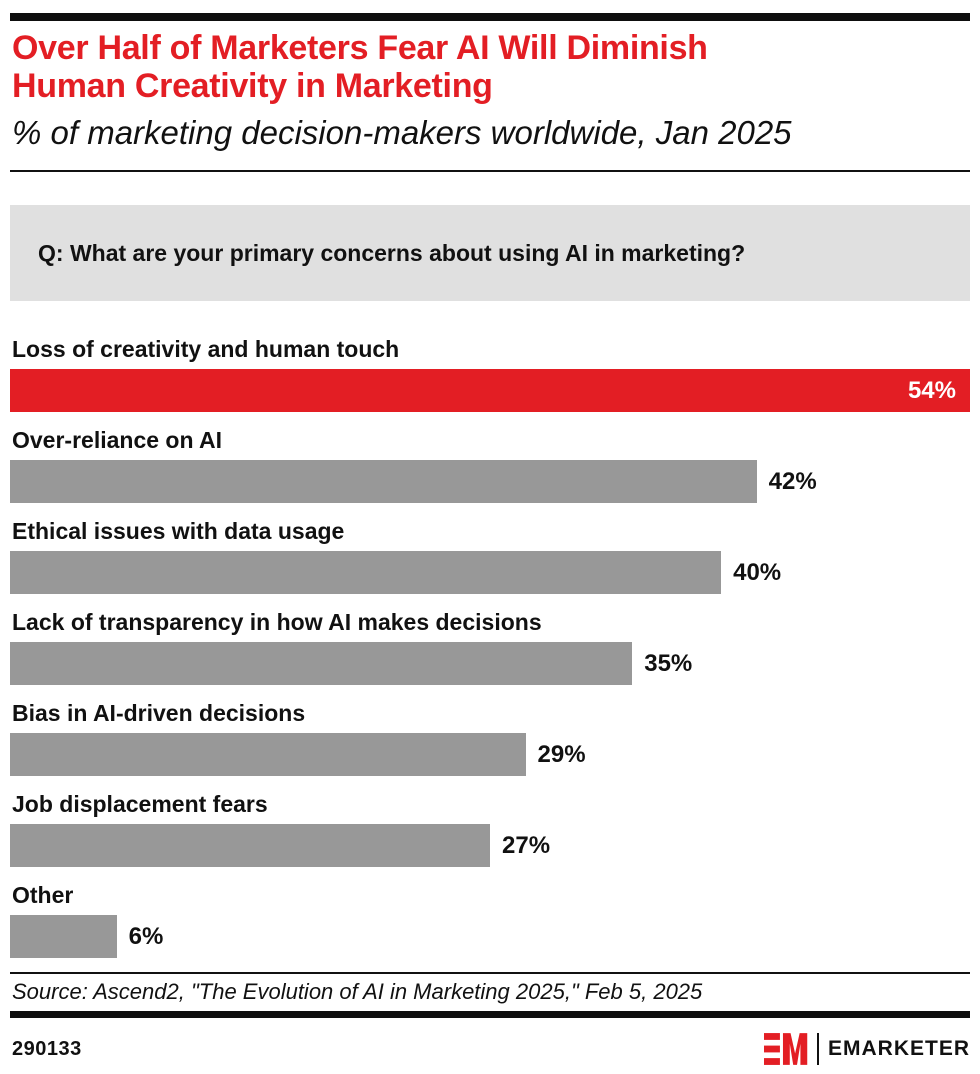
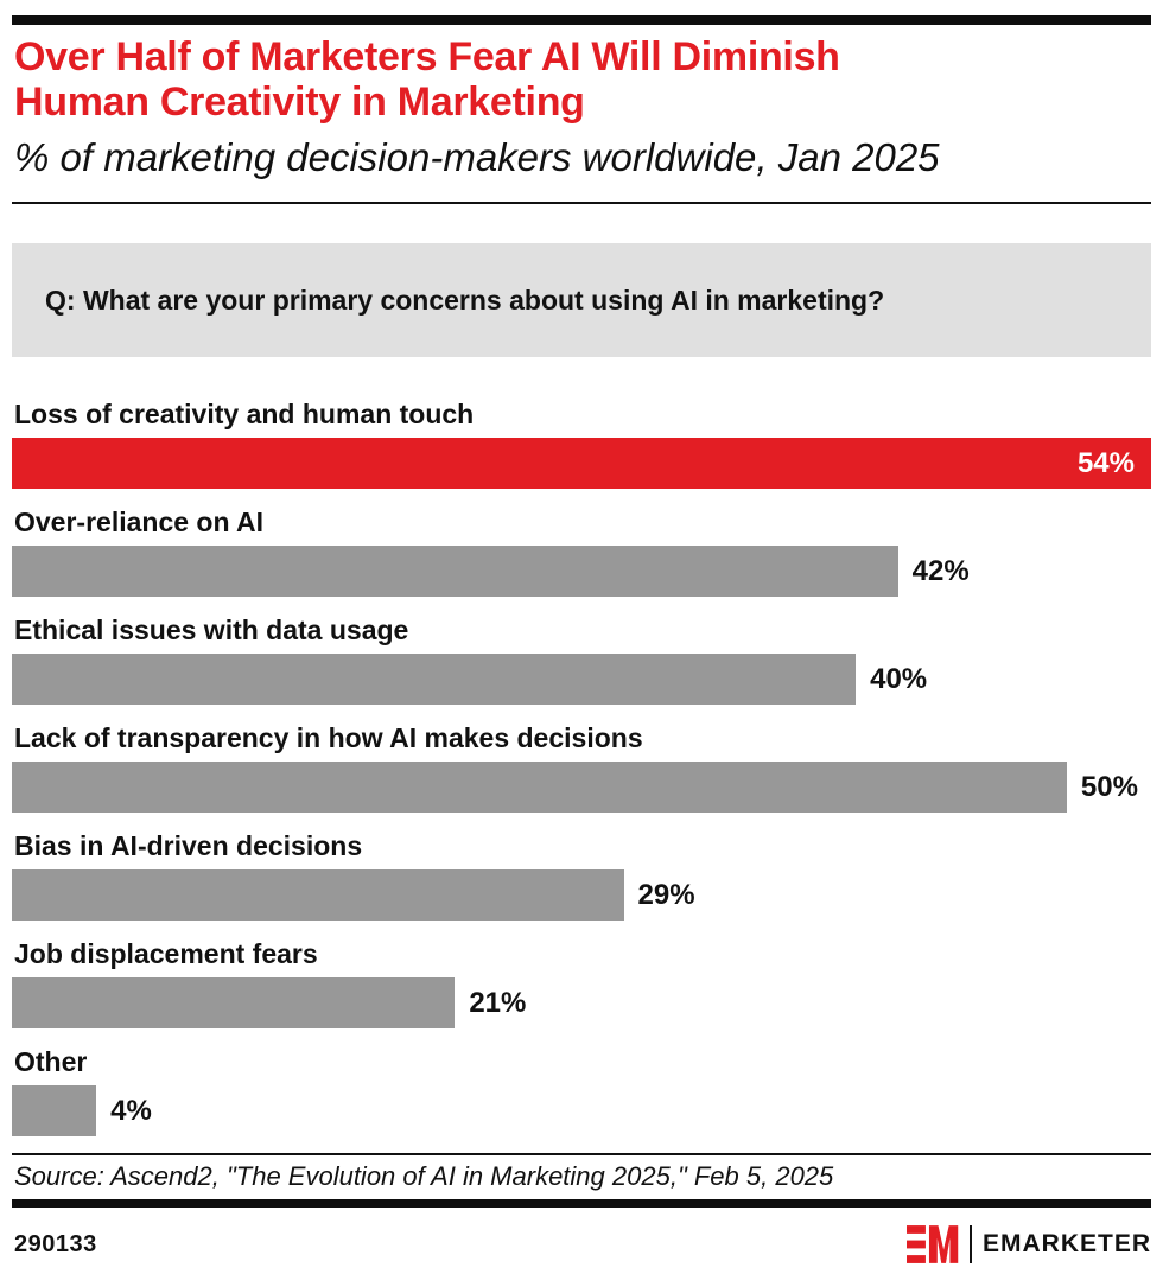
Lack of transparency in how AI makes decisions: 35% -> 50%
Job displacement fears: 27% -> 21%
Other: 6% -> 4%
